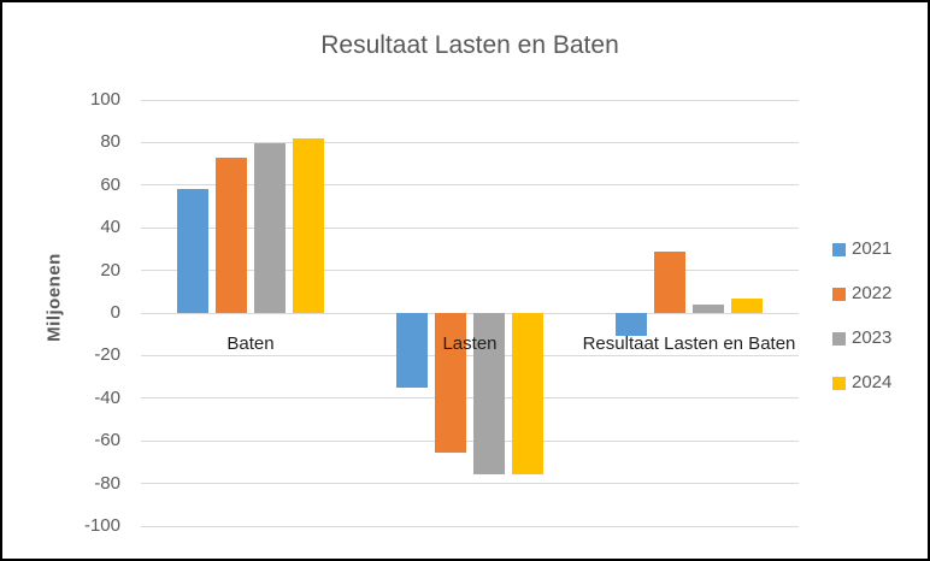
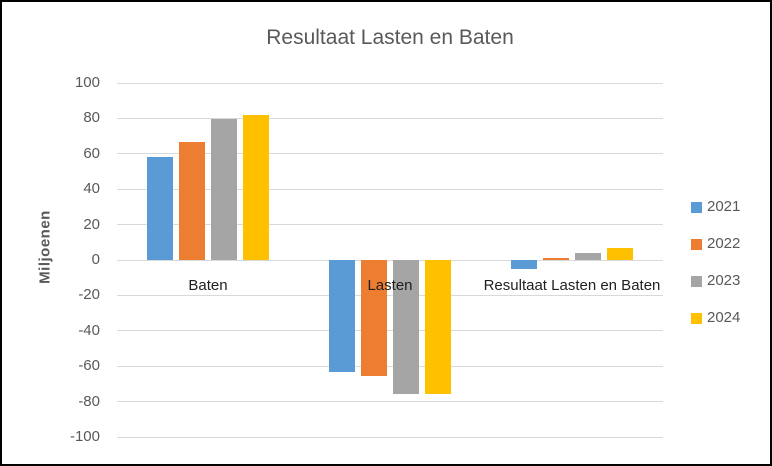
2022/Baten: 73 -> 66
2021/Lasten: -35 -> -63
2021/Resultaat Lasten en Baten: -11 -> -5
2022/Resultaat Lasten en Baten: 29 -> 1
